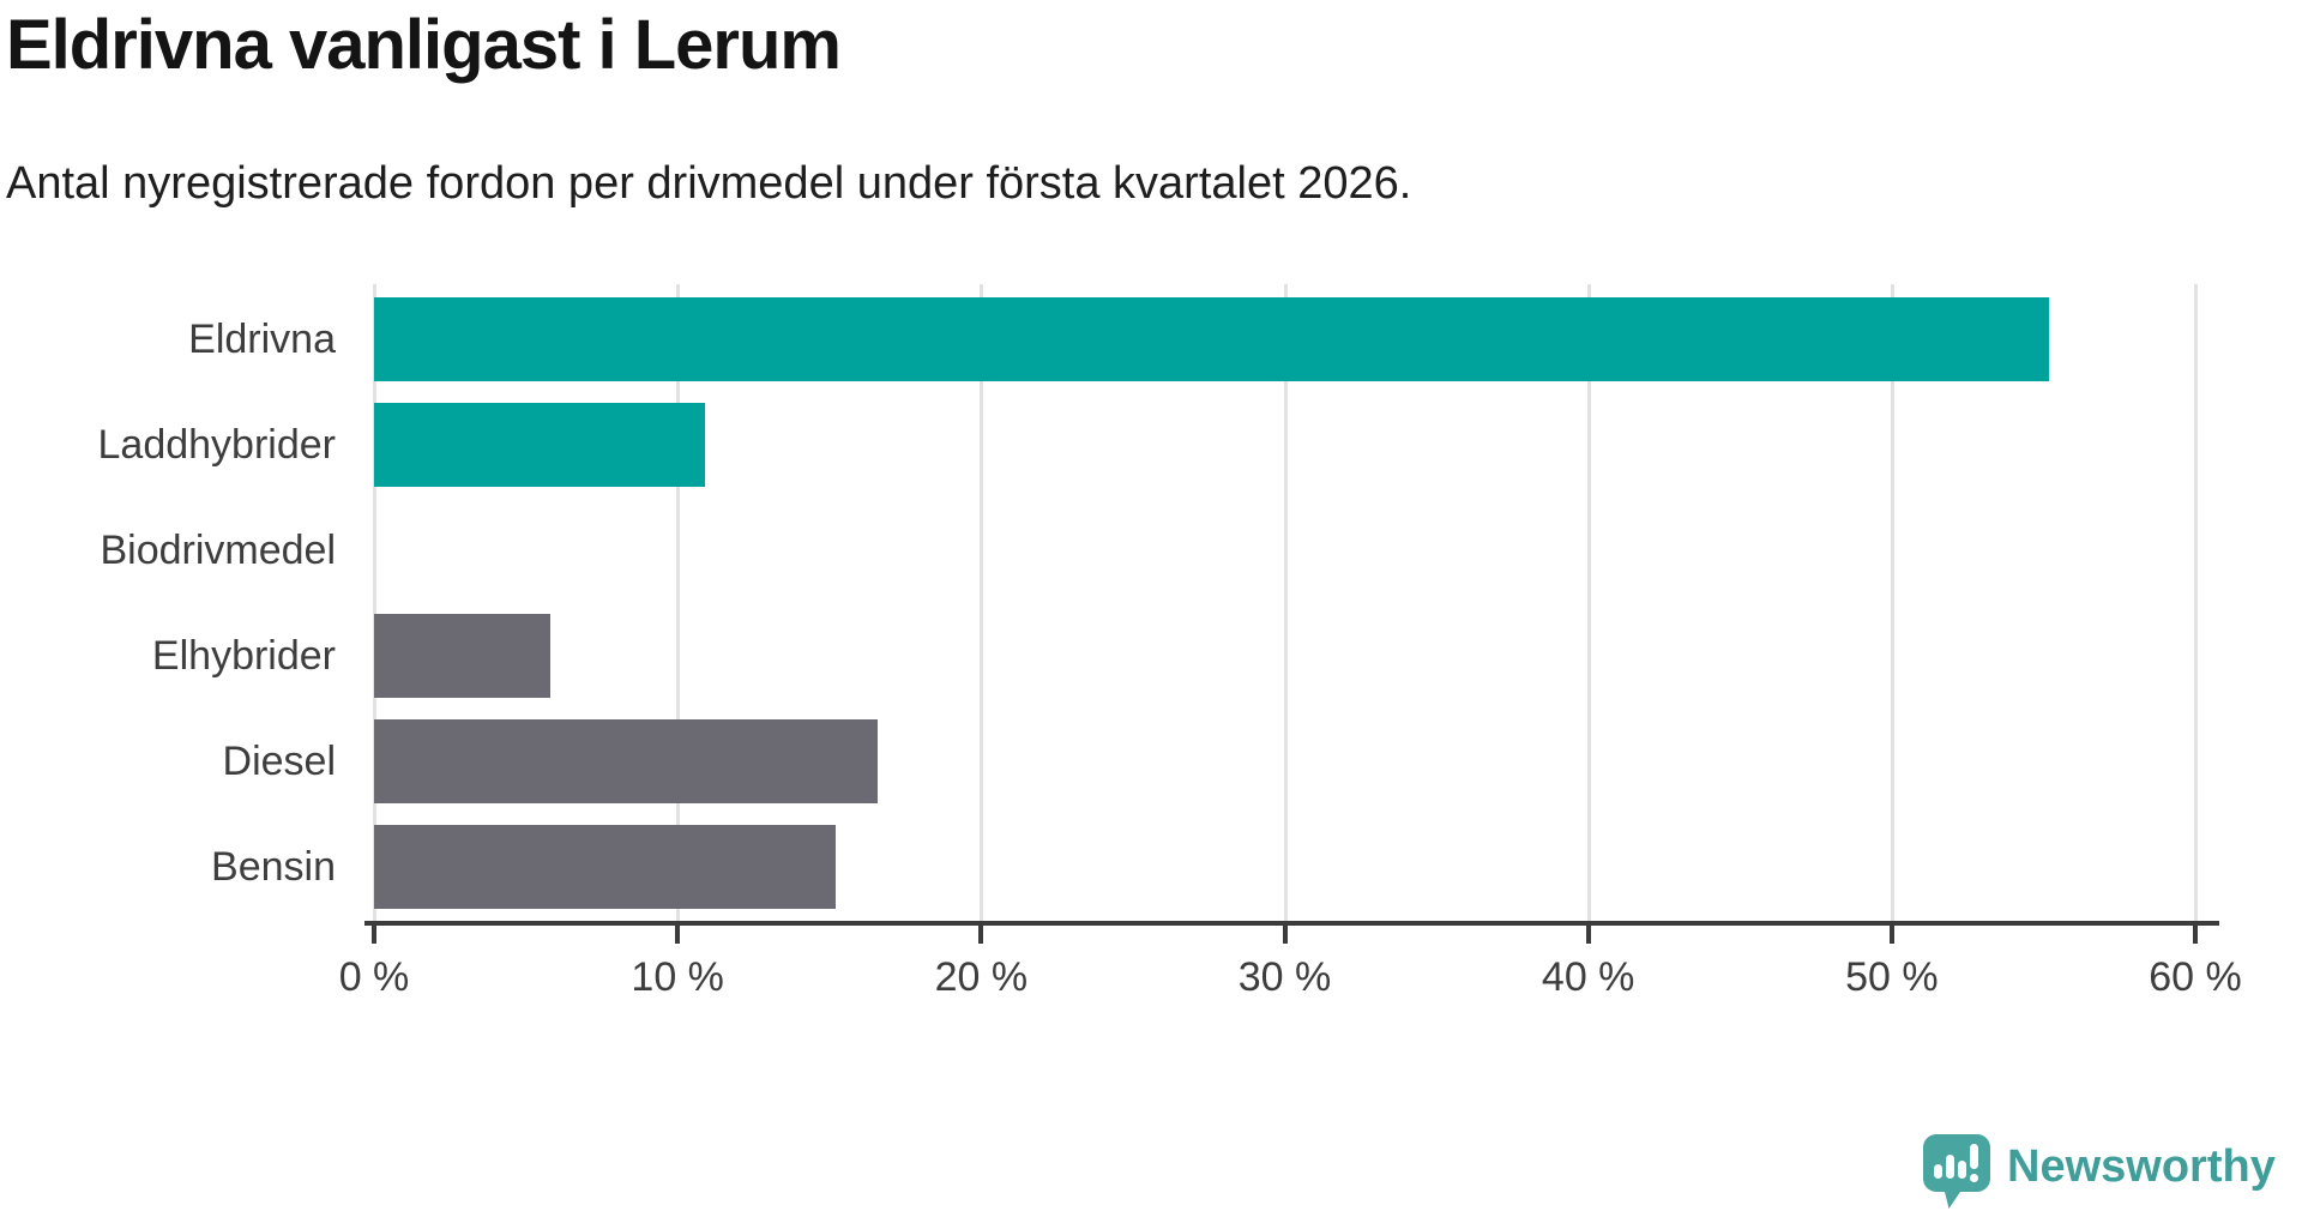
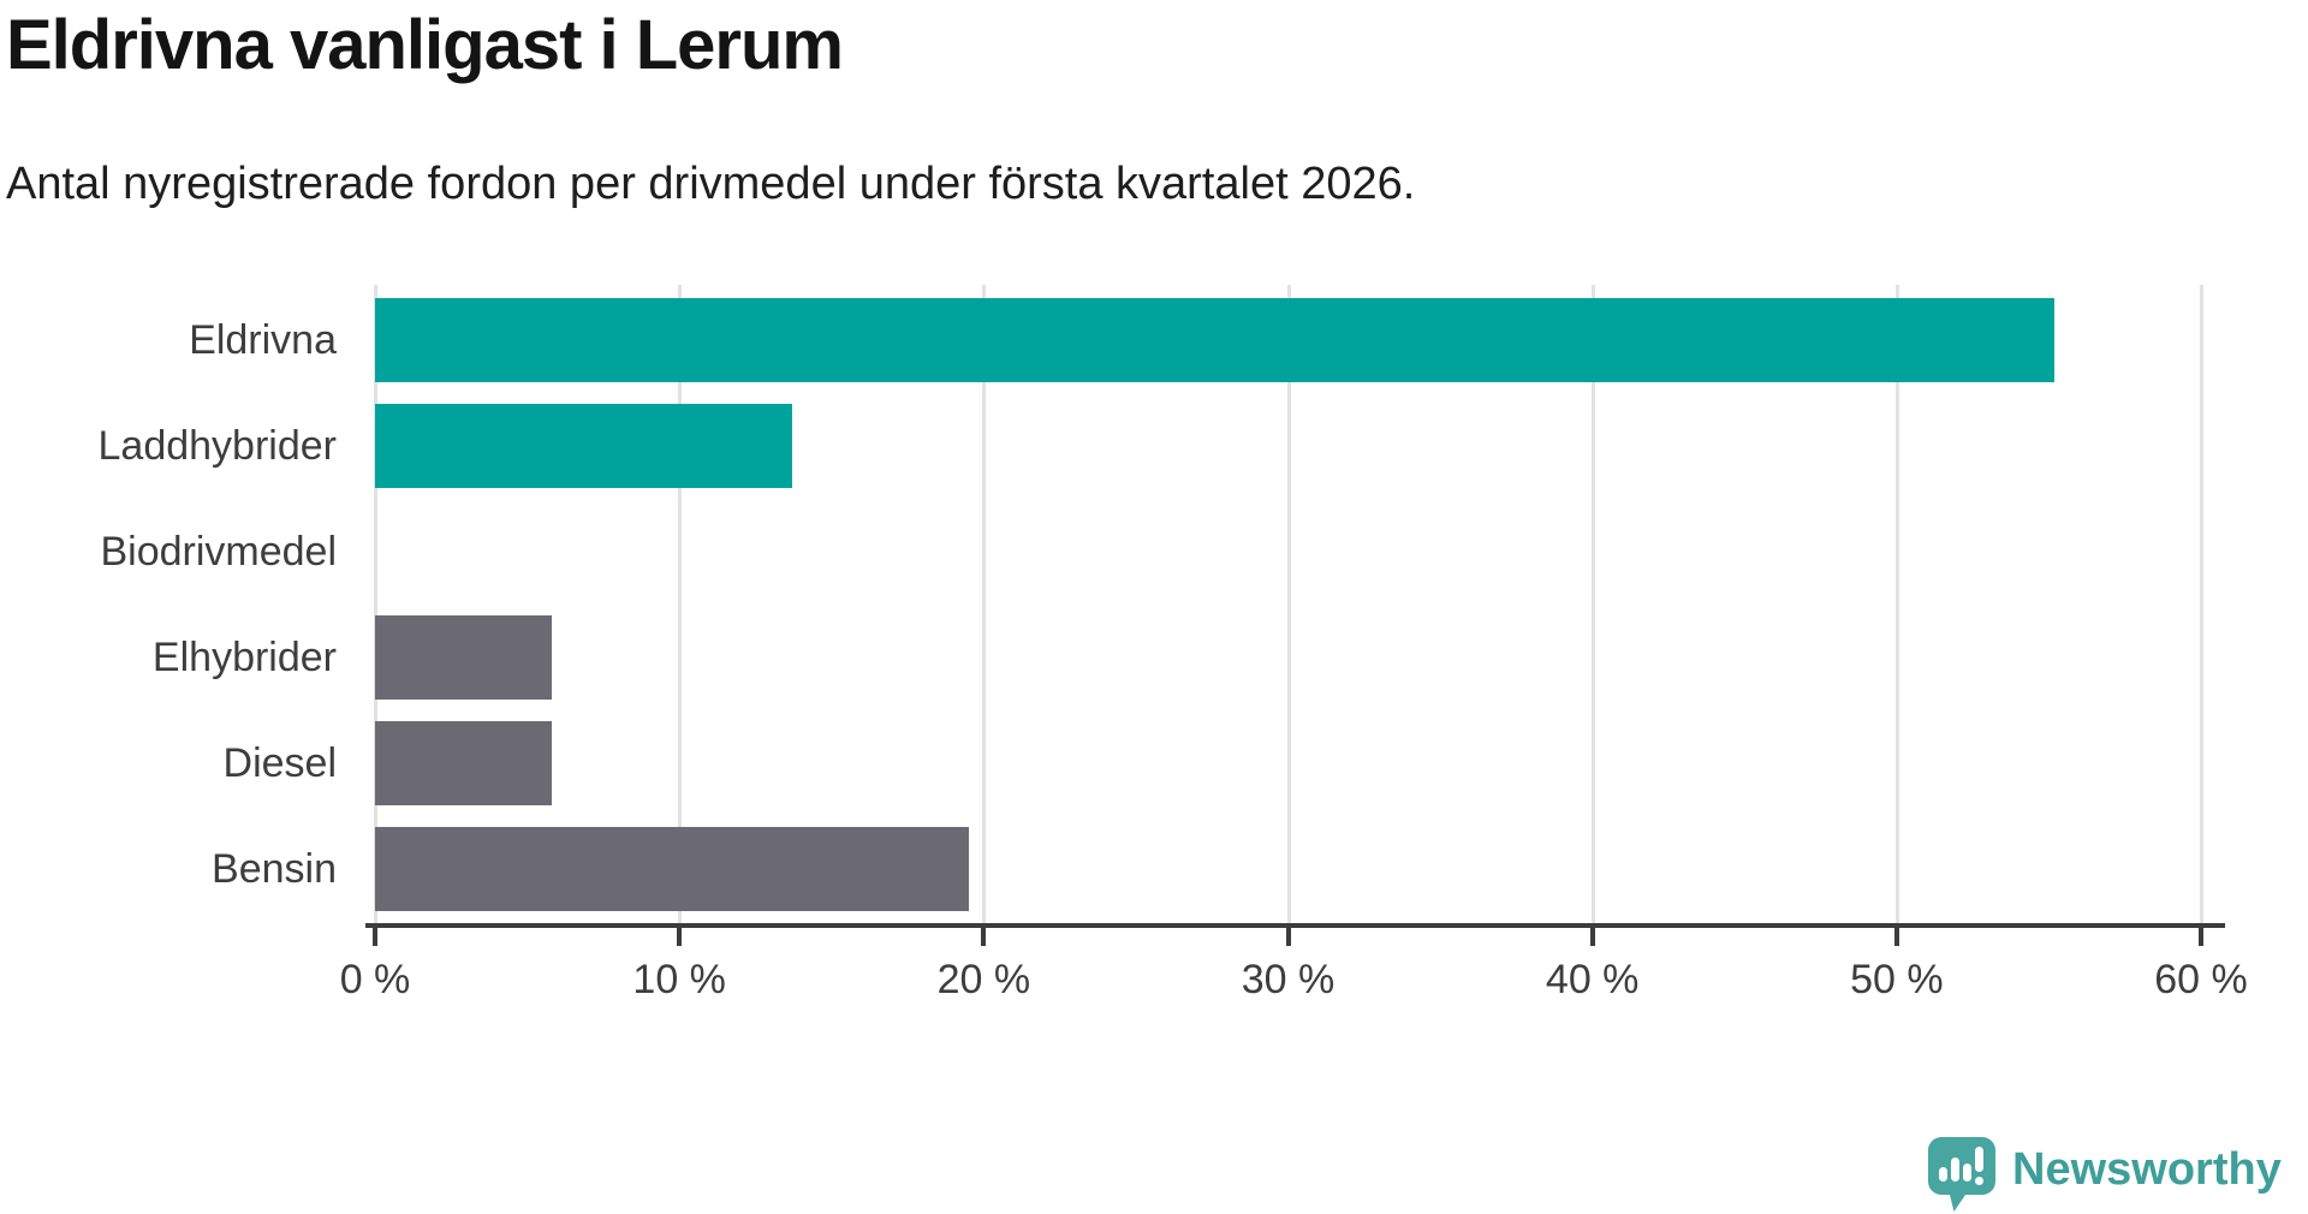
Laddhybrider: 10.9% -> 13.7%
Diesel: 16.6% -> 5.8%
Bensin: 15.2% -> 19.5%
